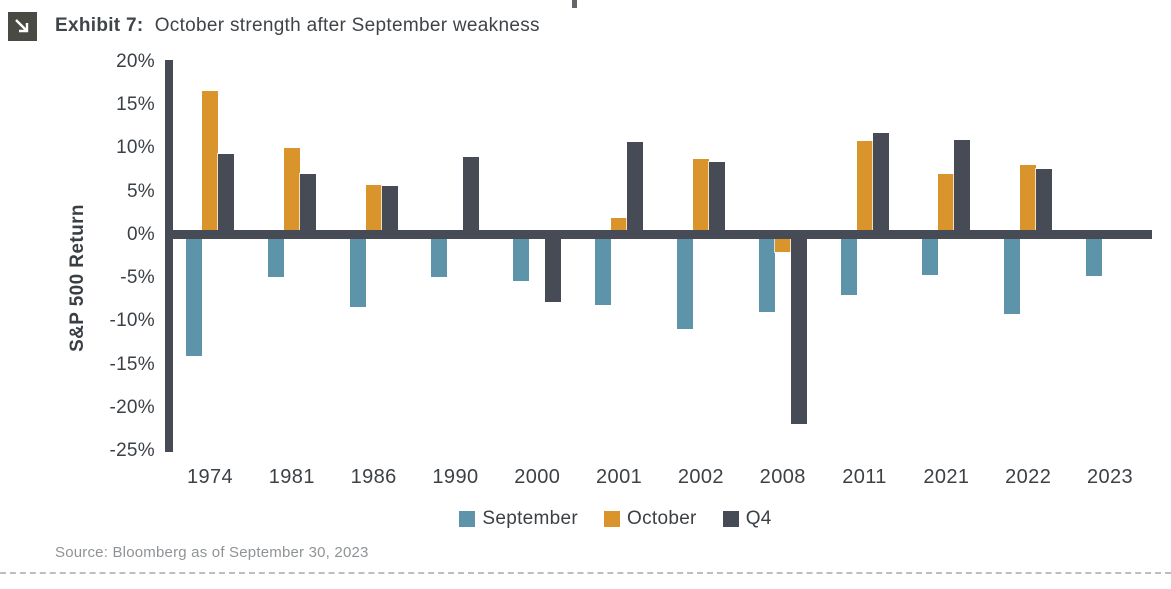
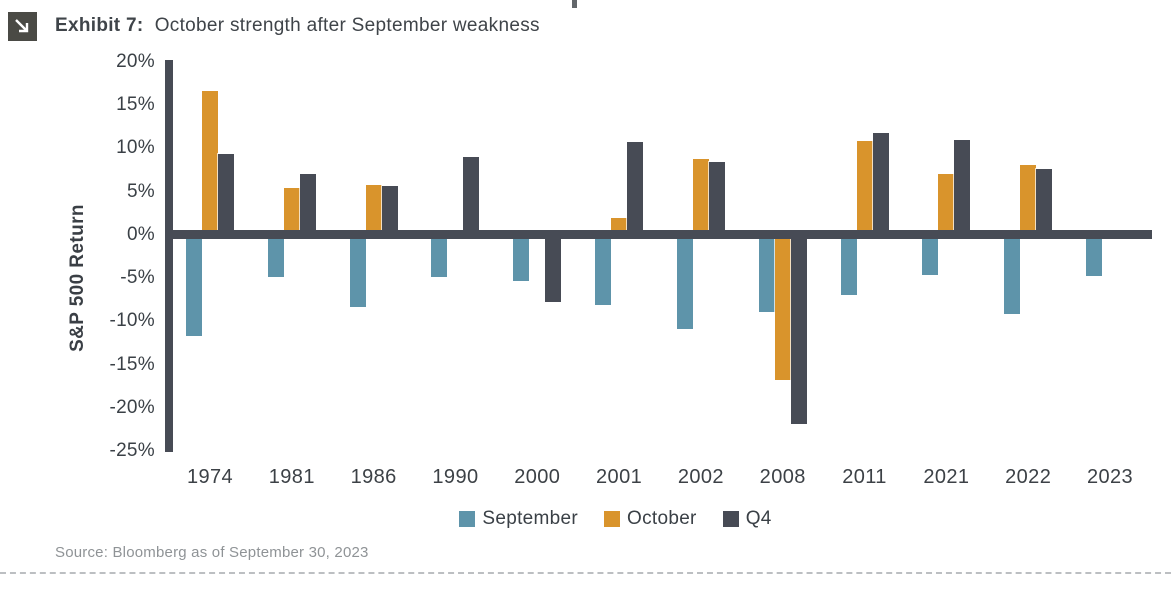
September/1974: -14% -> -12%
October/1981: 10% -> 5%
October/2008: -2% -> -17%
